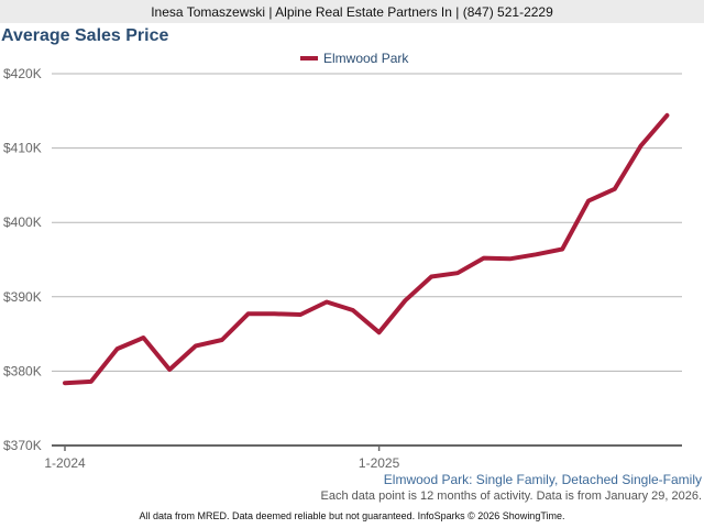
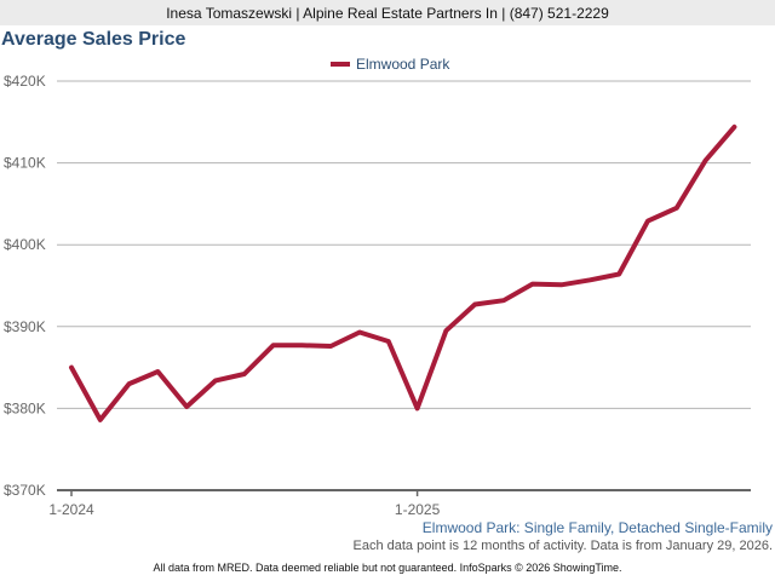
1-2024: $378K -> $385K
1-2025: $385K -> $380K
